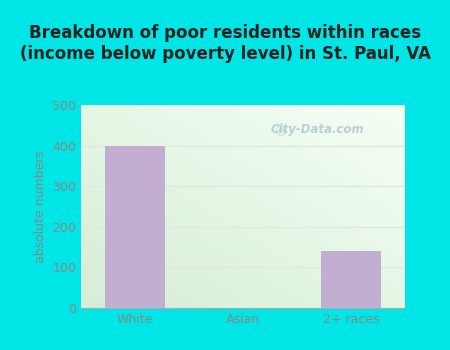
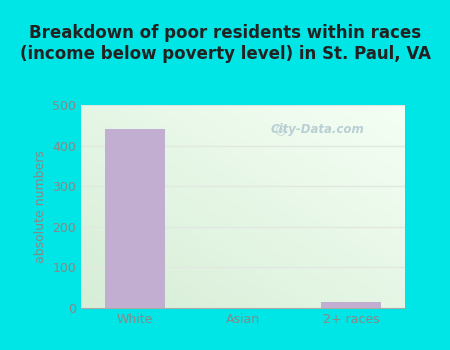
White: 400 -> 440
2+ races: 140 -> 15
